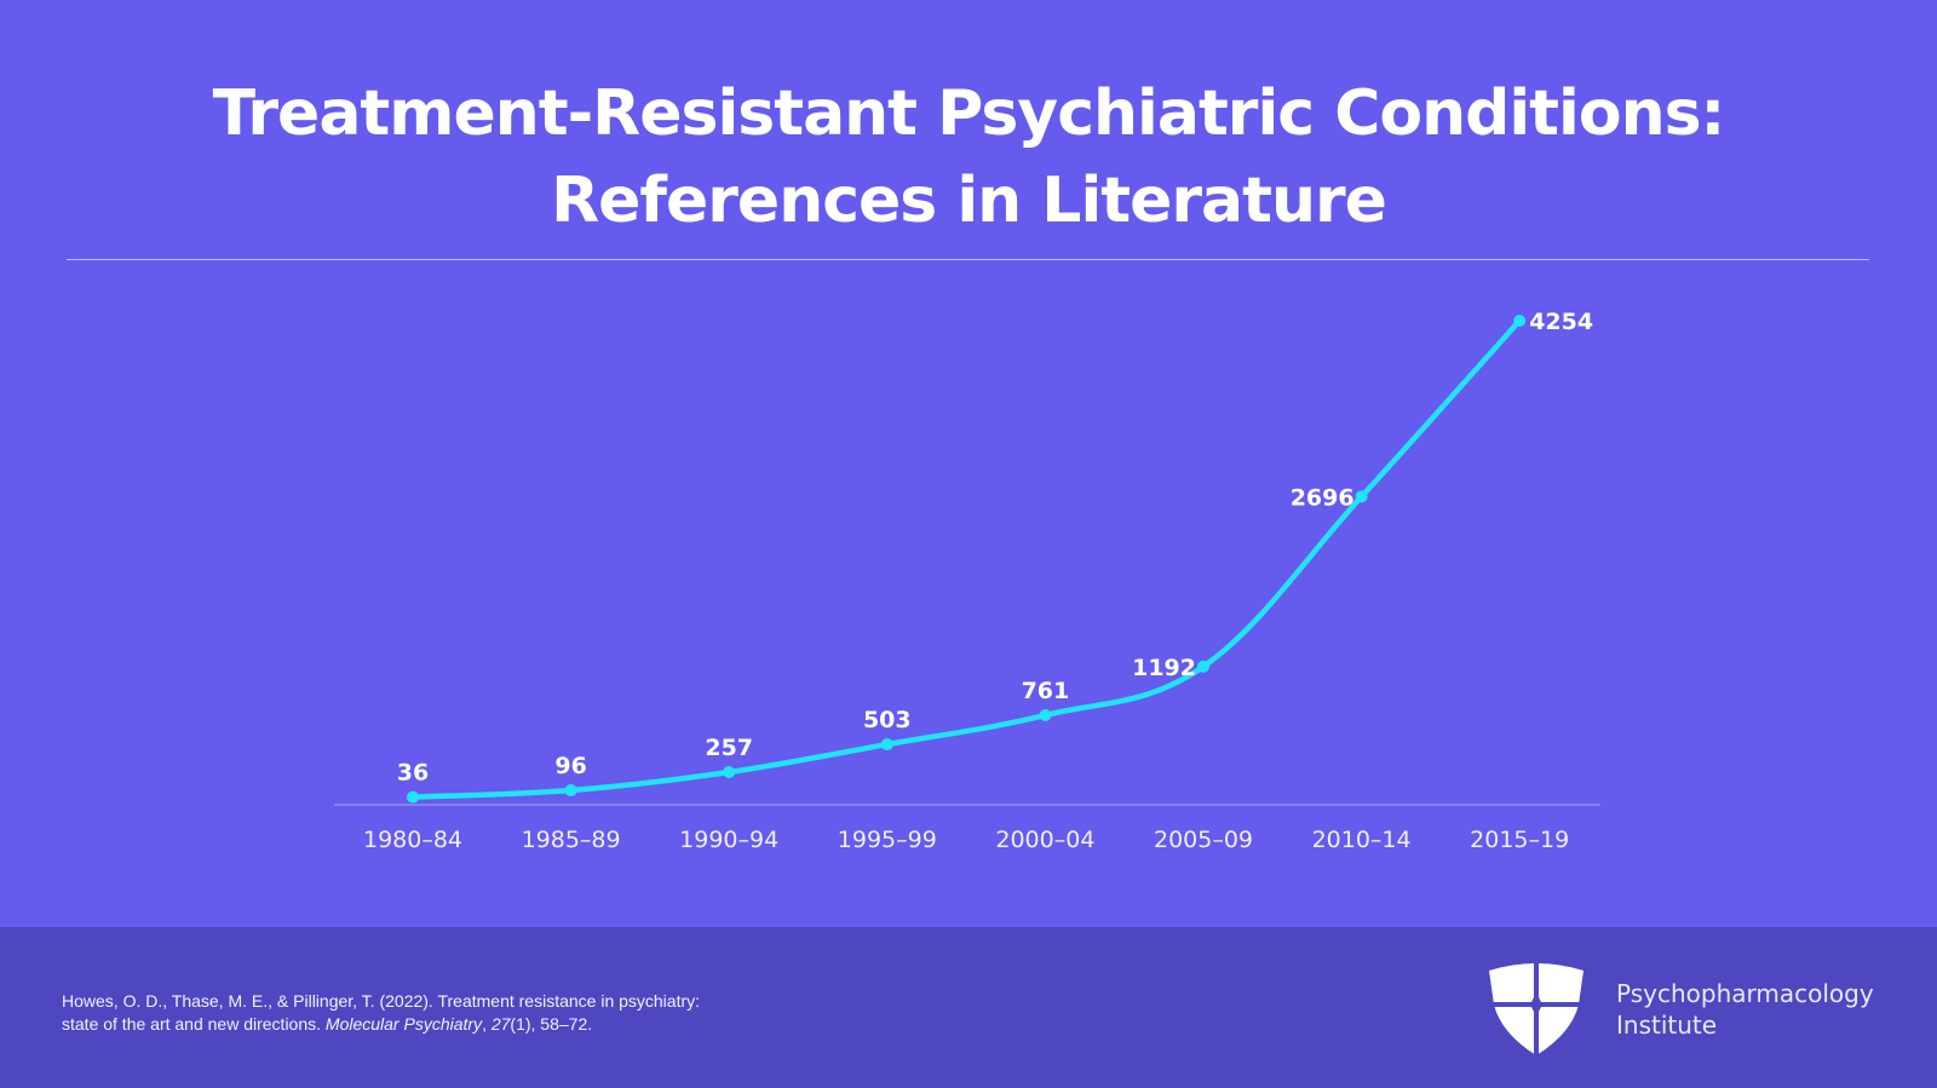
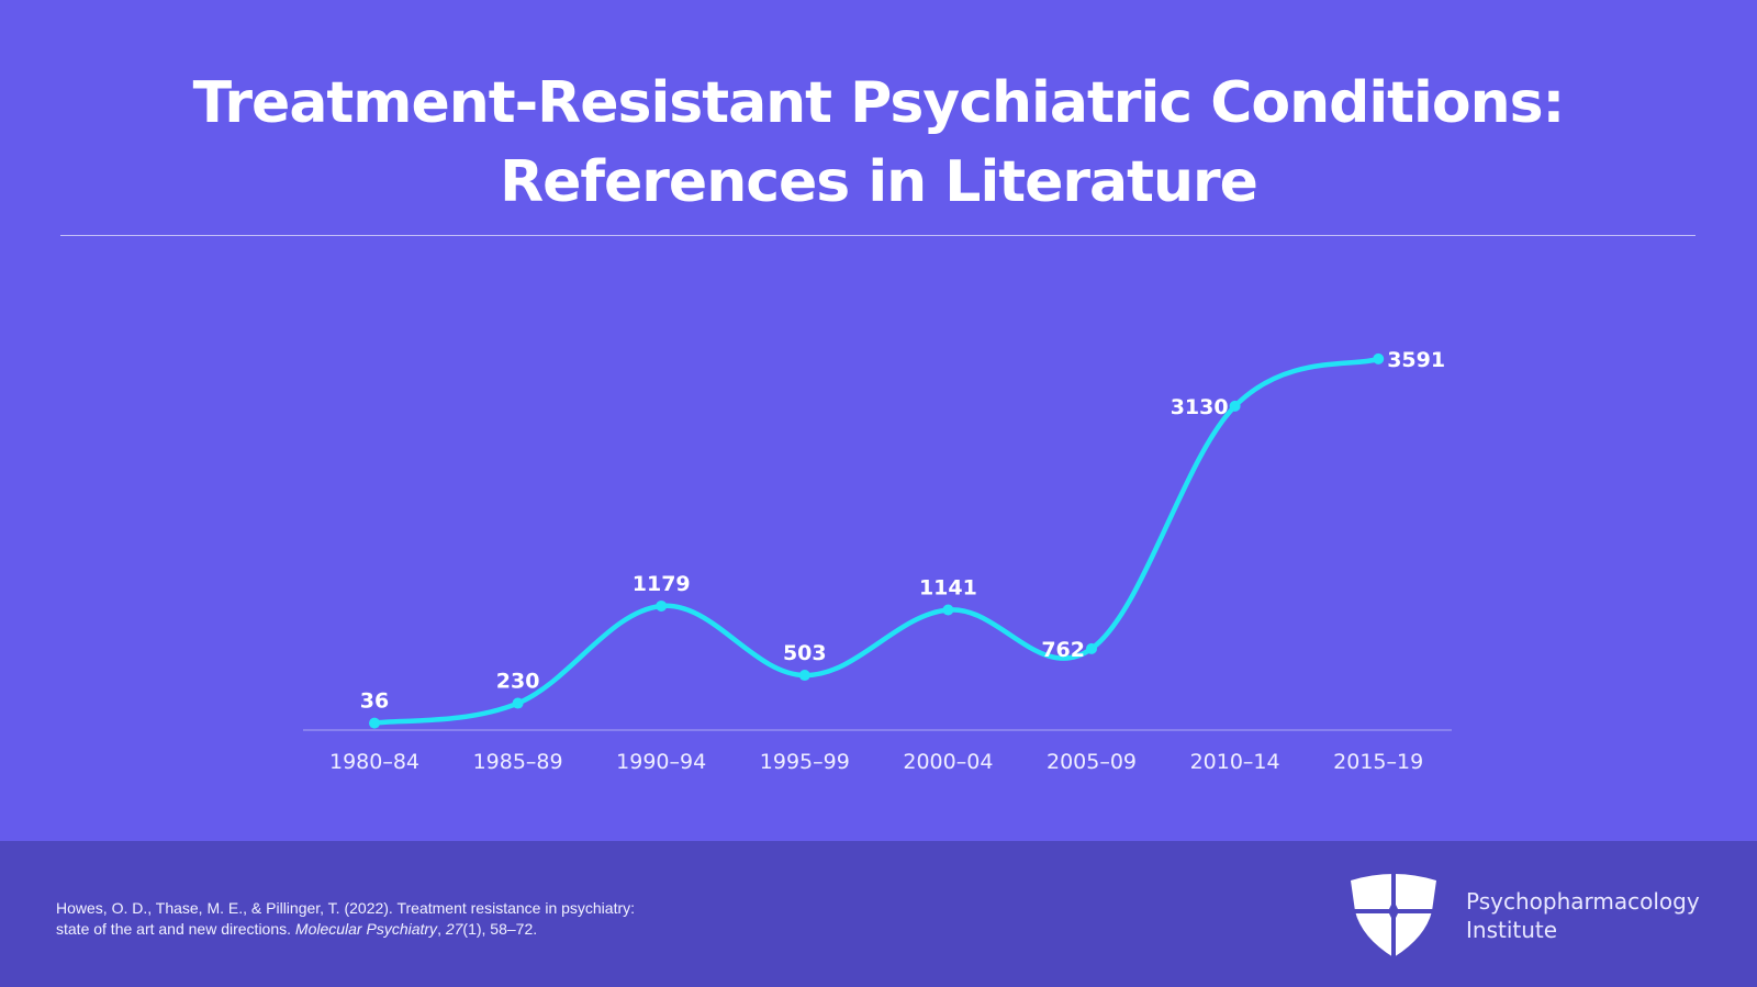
1985–89: 96 -> 230
1990–94: 257 -> 1179
2000–04: 761 -> 1141
2005–09: 1192 -> 762
2010–14: 2696 -> 3130
2015–19: 4254 -> 3591
